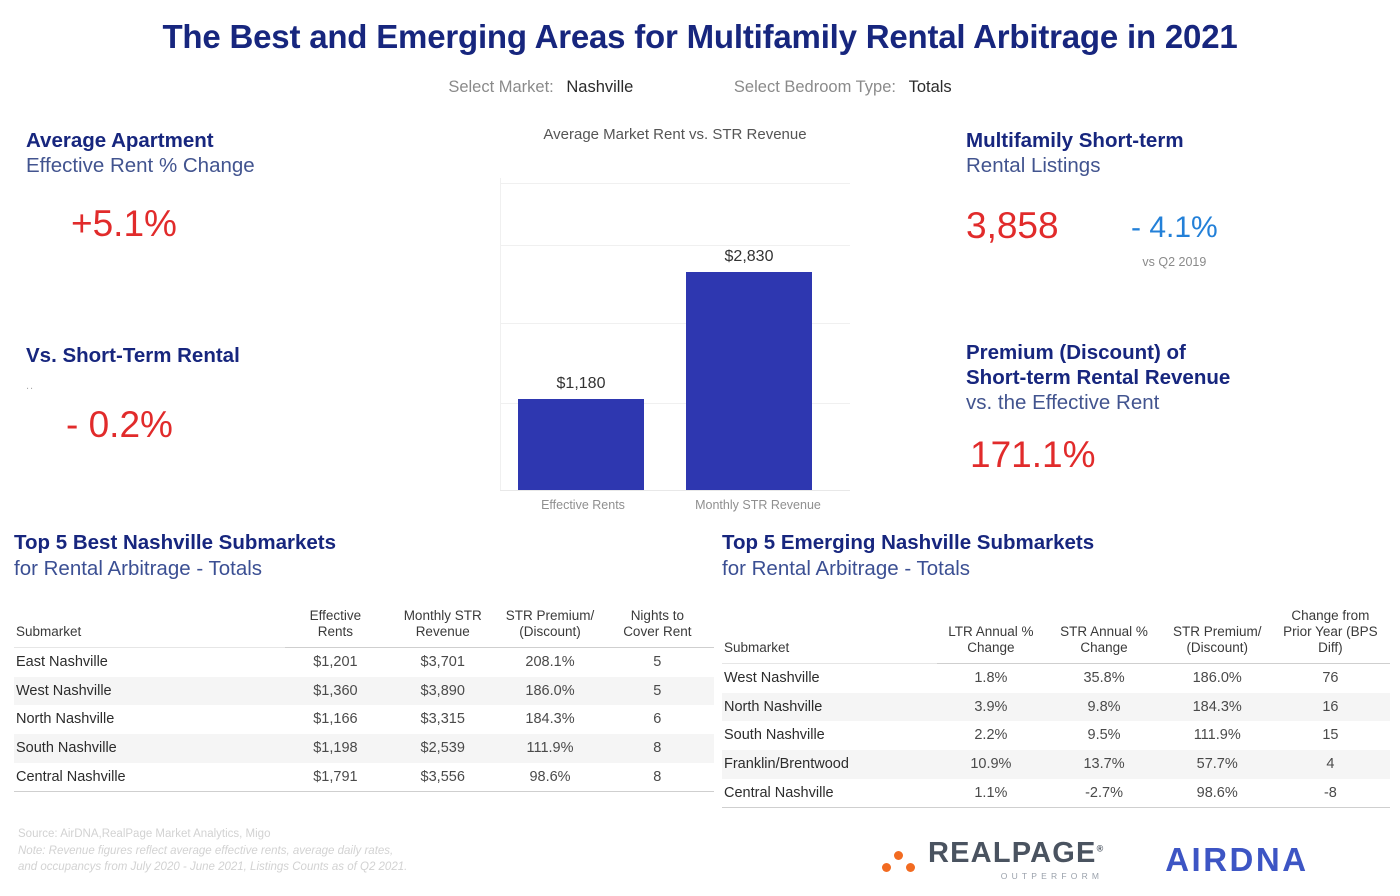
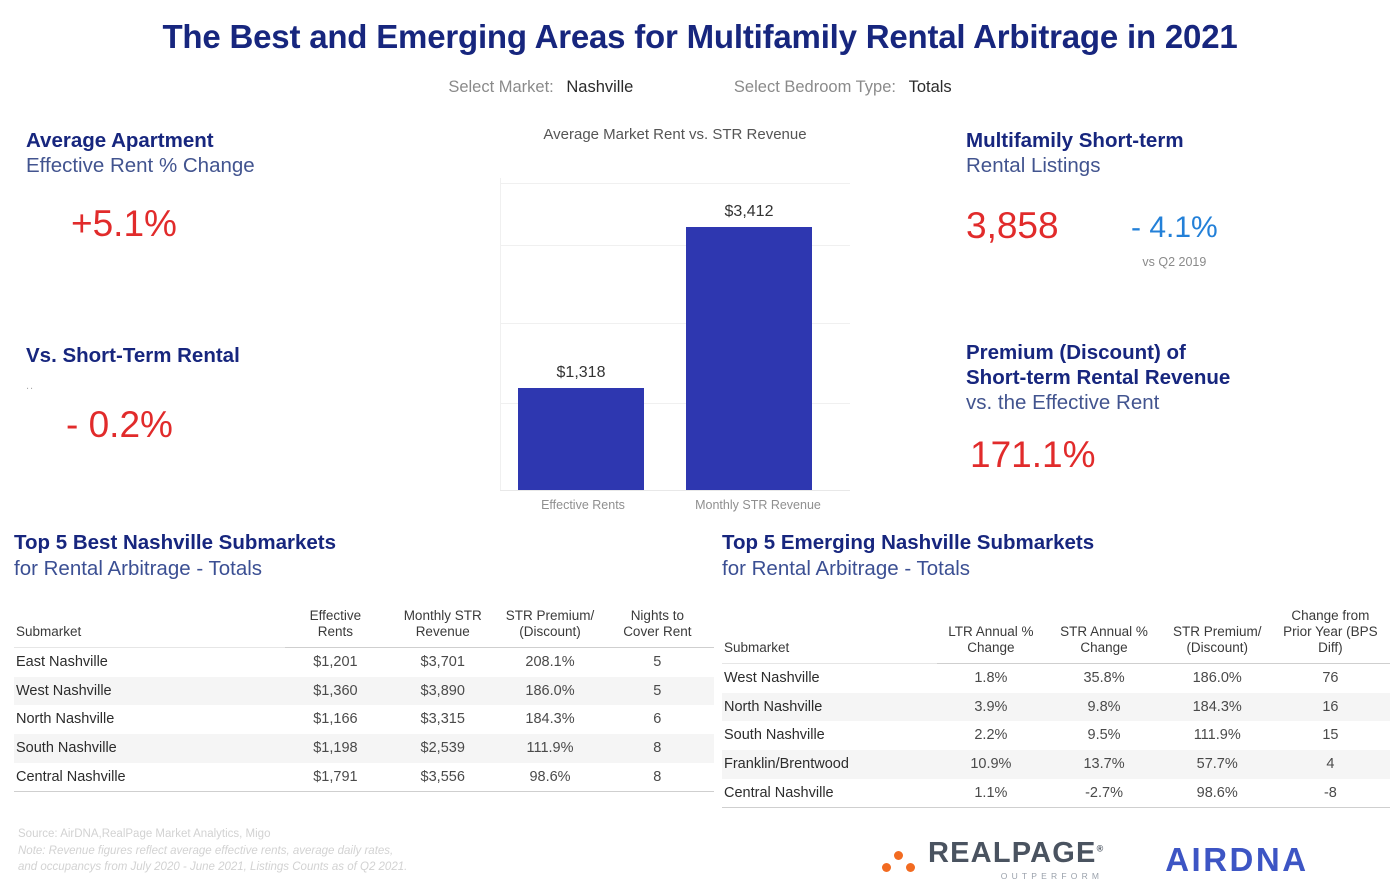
Effective Rents: $1,180 -> $1,318
Monthly STR Revenue: $2,830 -> $3,412
